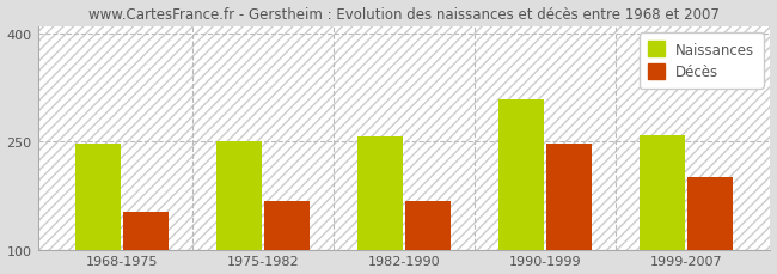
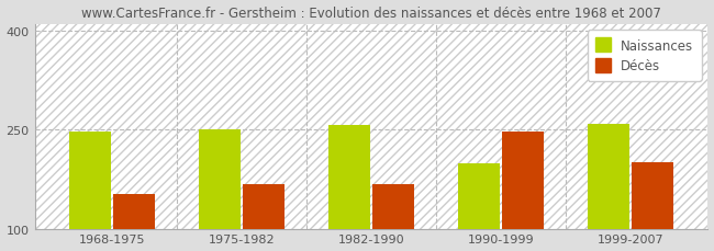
Naissances/1990-1999: 308 -> 198
